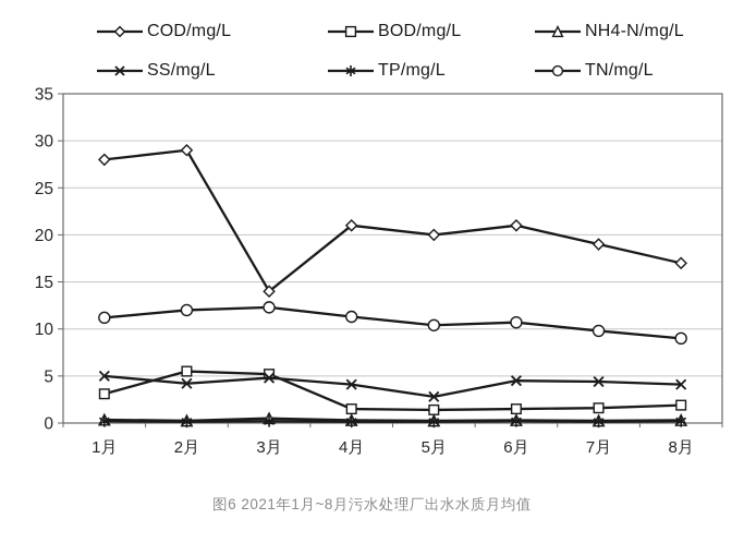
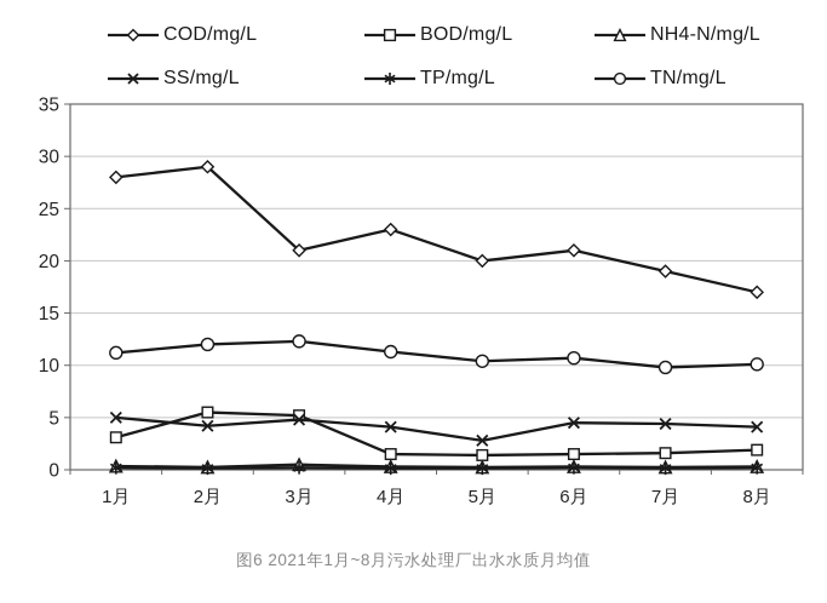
COD/mg/L/3月: 14 -> 21
COD/mg/L/4月: 21 -> 23
TN/mg/L/8月: 9 -> 10
